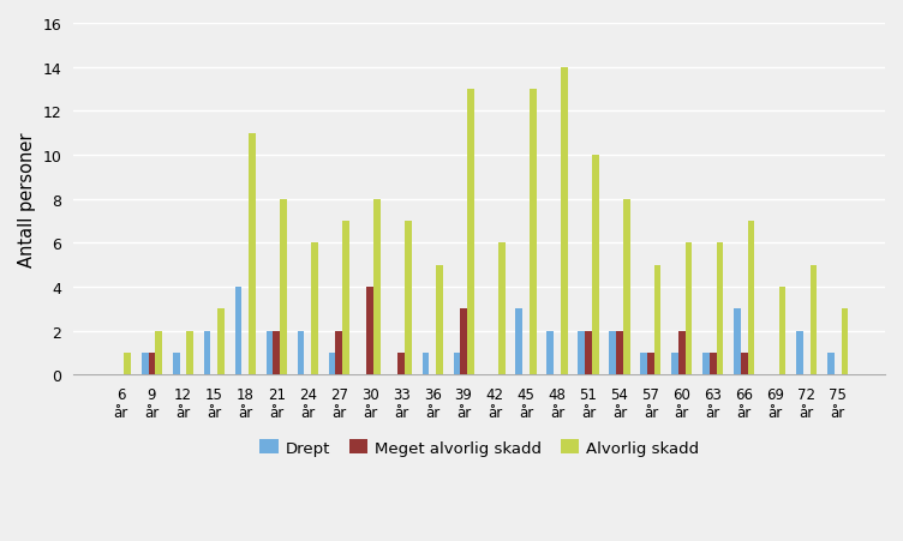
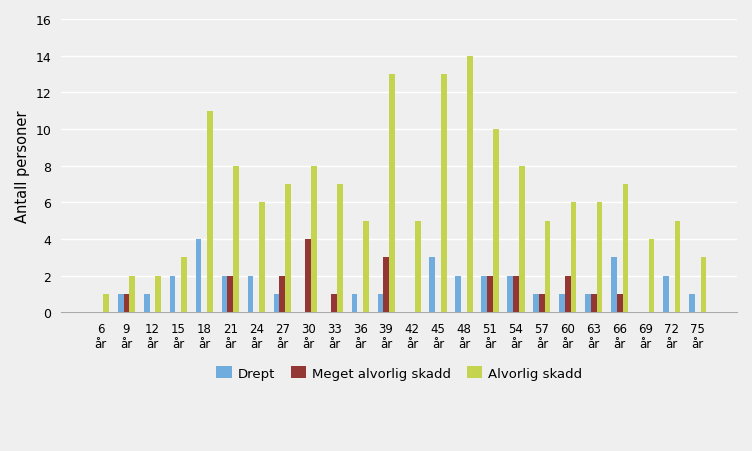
Alvorlig skadd/42 år: 6 -> 5
